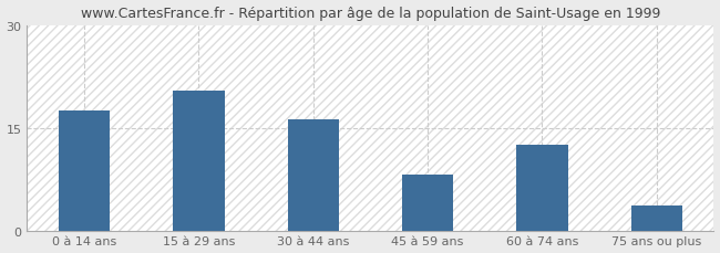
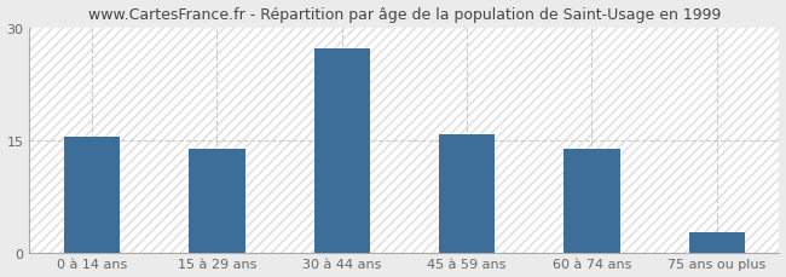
0 à 14 ans: 17.6 -> 15.5
15 à 29 ans: 20.4 -> 13.9
30 à 44 ans: 16.2 -> 27.2
45 à 59 ans: 8.2 -> 15.8
60 à 74 ans: 12.6 -> 13.9
75 ans ou plus: 3.6 -> 2.7
